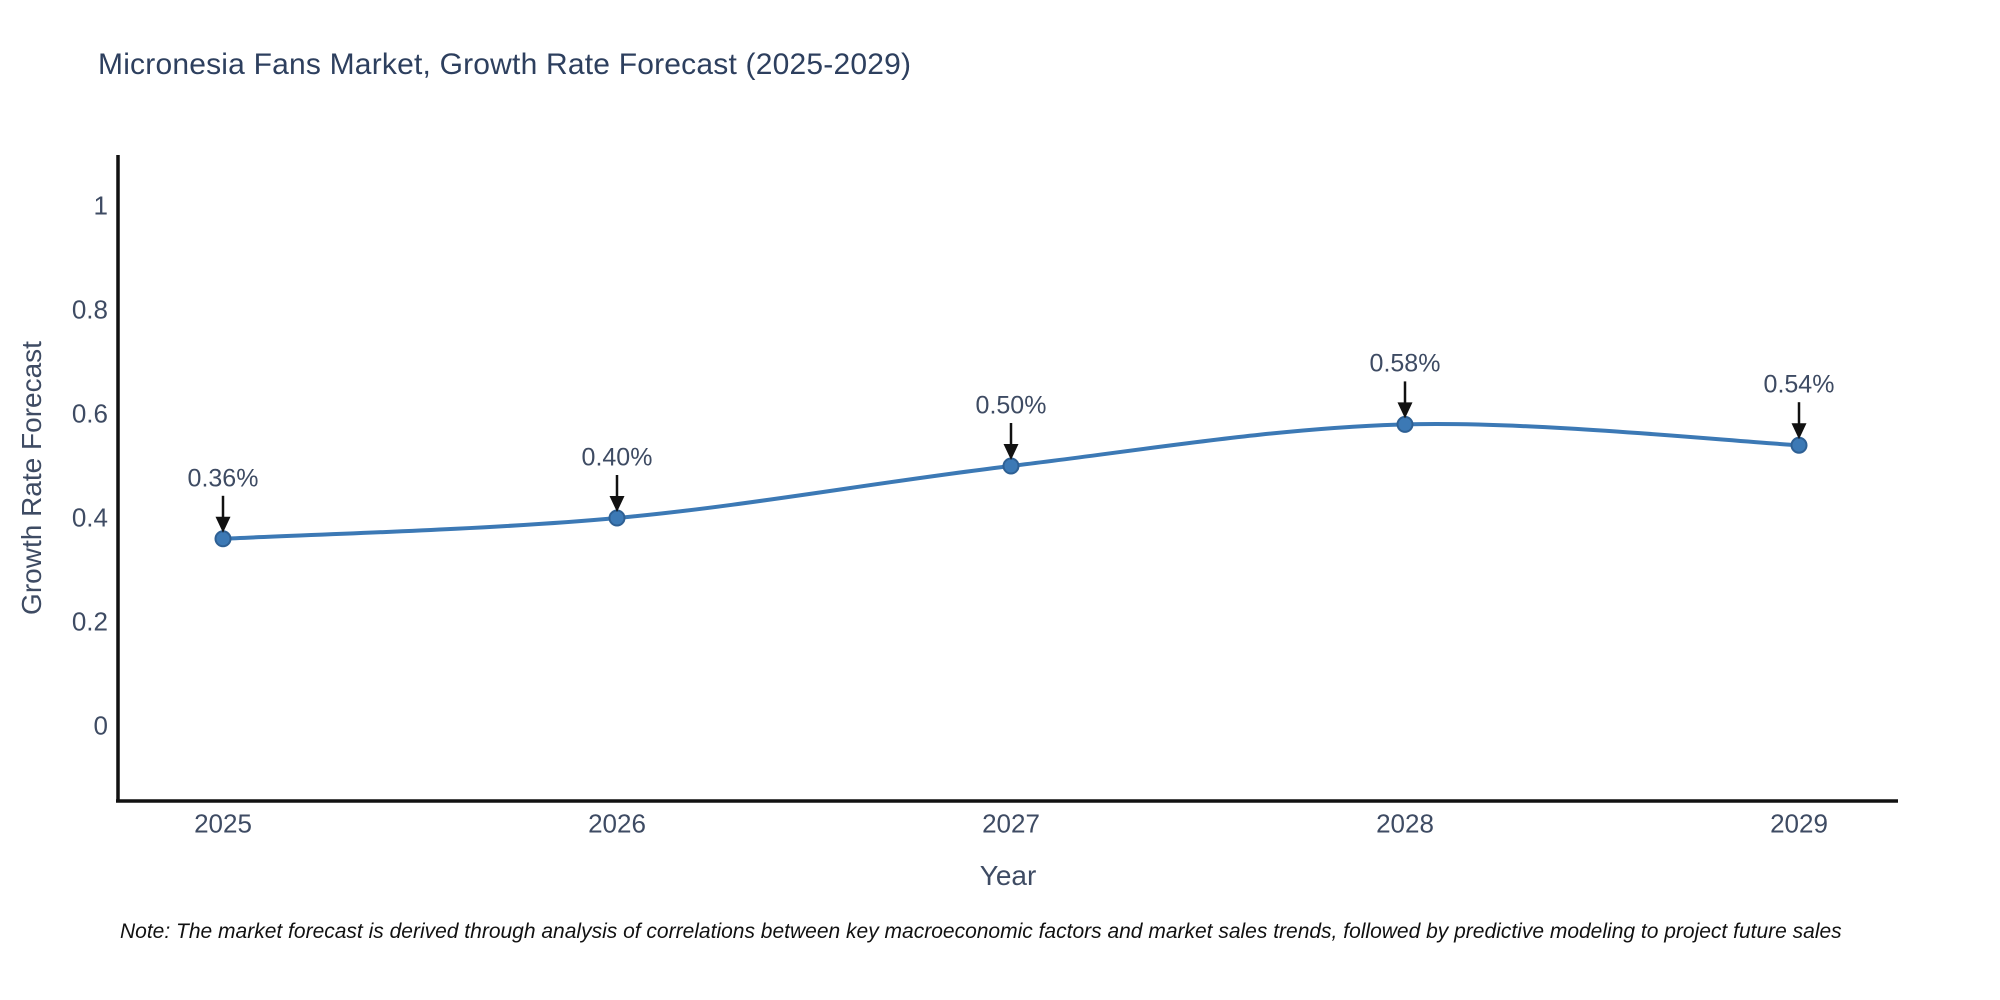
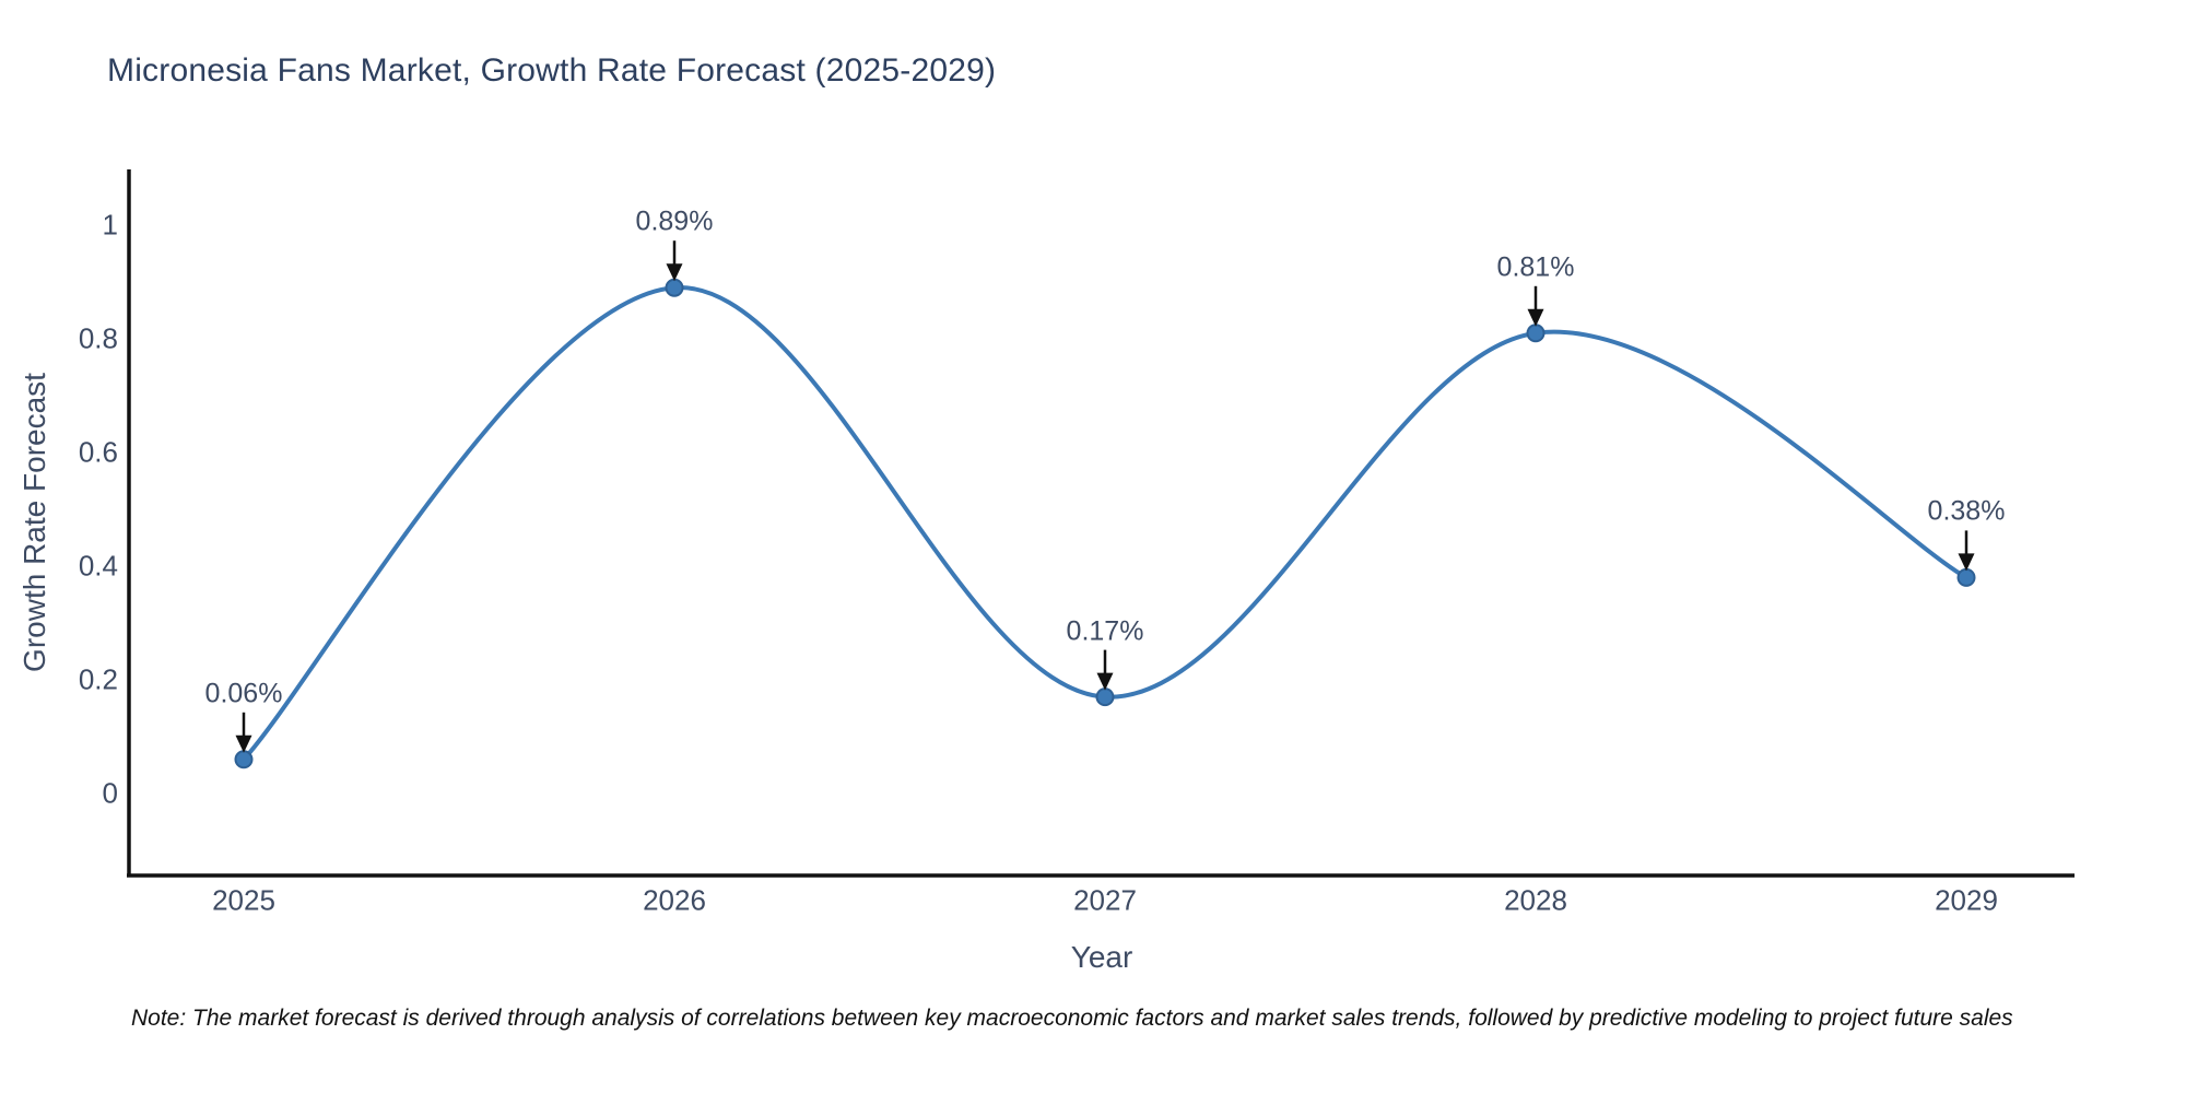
2025: 0.36% -> 0.06%
2026: 0.40% -> 0.89%
2027: 0.50% -> 0.17%
2028: 0.58% -> 0.81%
2029: 0.54% -> 0.38%
